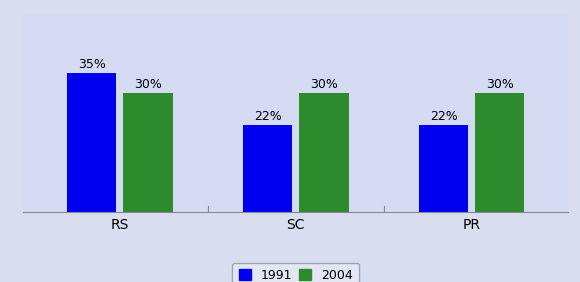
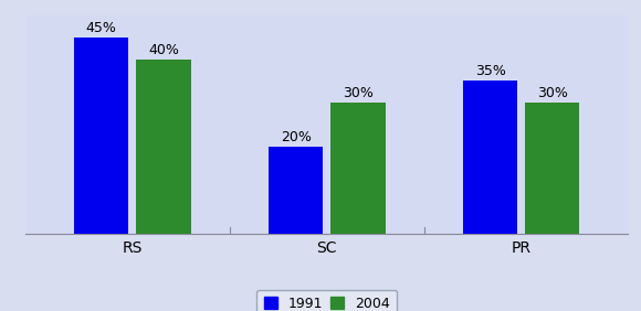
1991/RS: 35% -> 45%
2004/RS: 30% -> 40%
1991/SC: 22% -> 20%
1991/PR: 22% -> 35%
